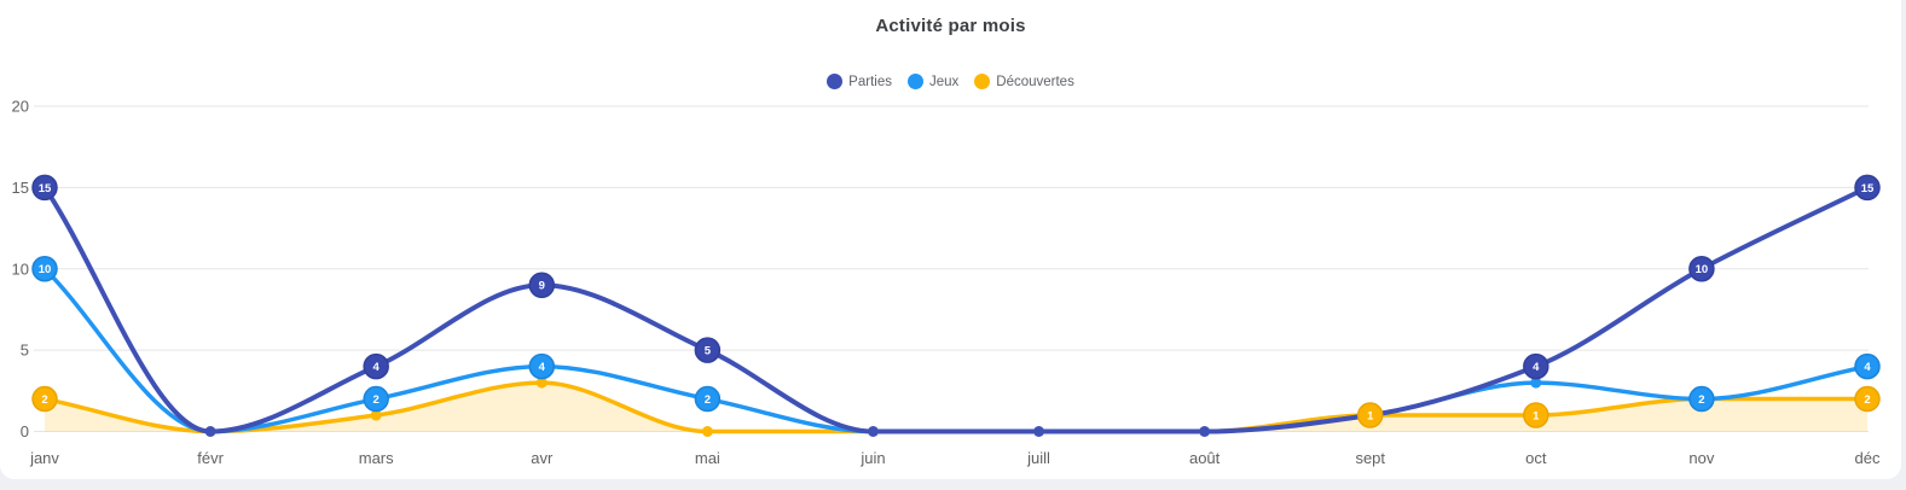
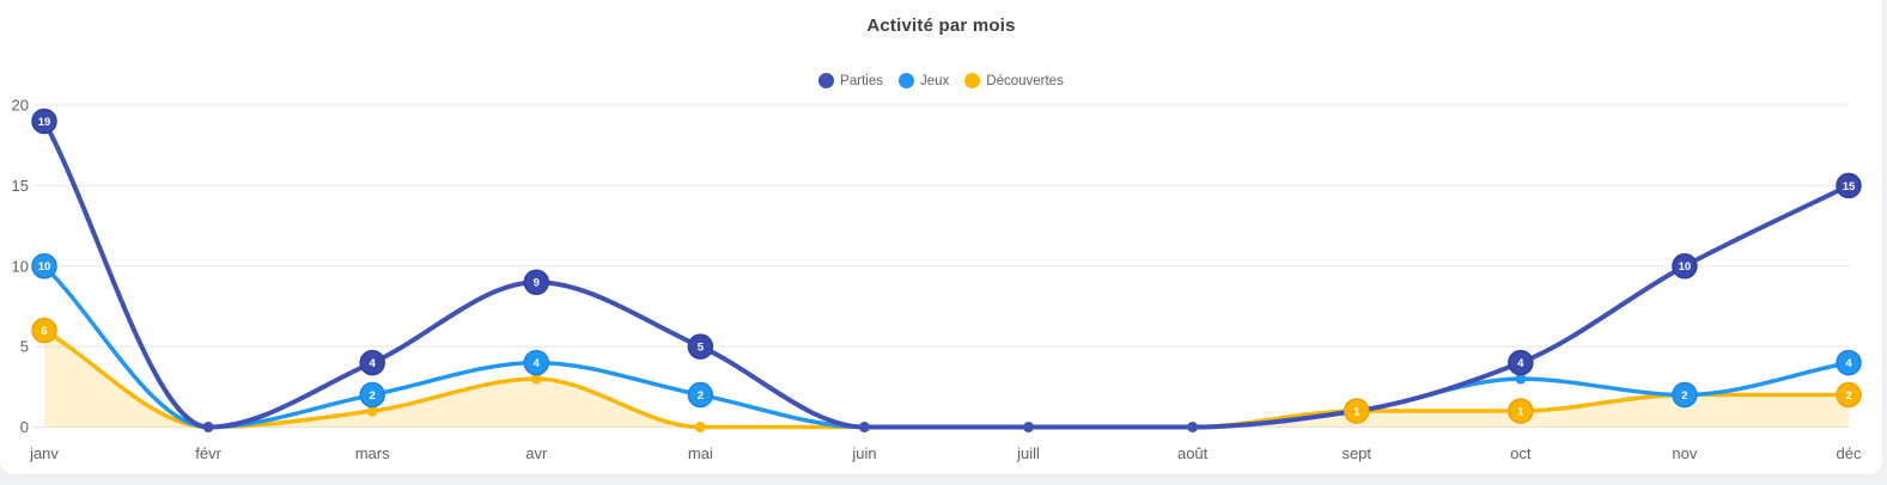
Parties/janv: 15 -> 19
Découvertes/janv: 2 -> 6
